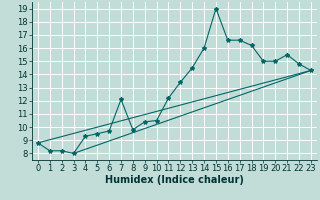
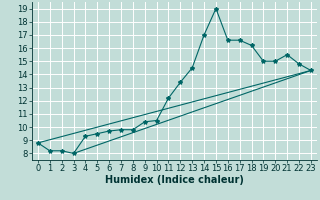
7: 12.1 -> 9.8
14: 16.0 -> 17.0
